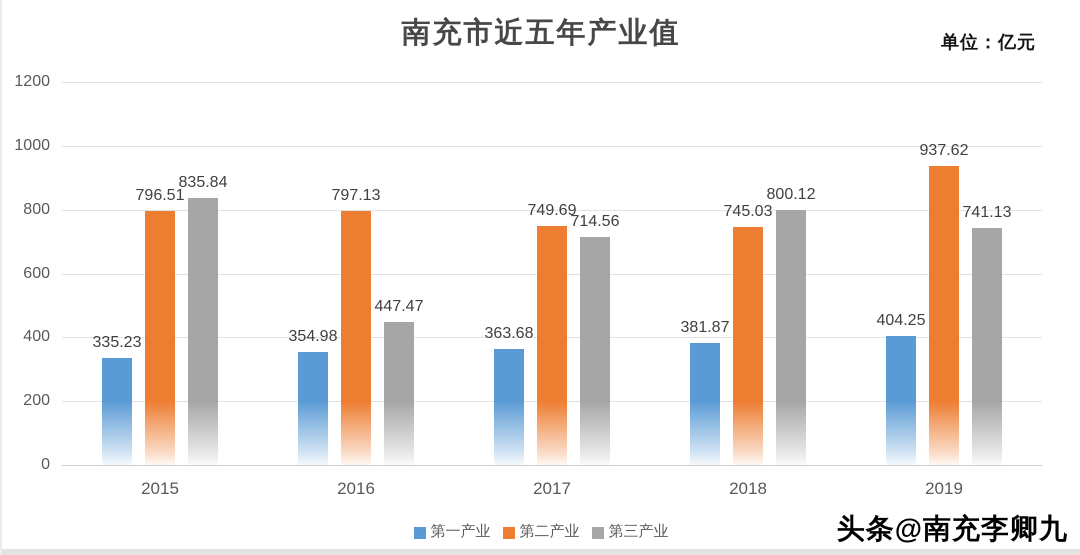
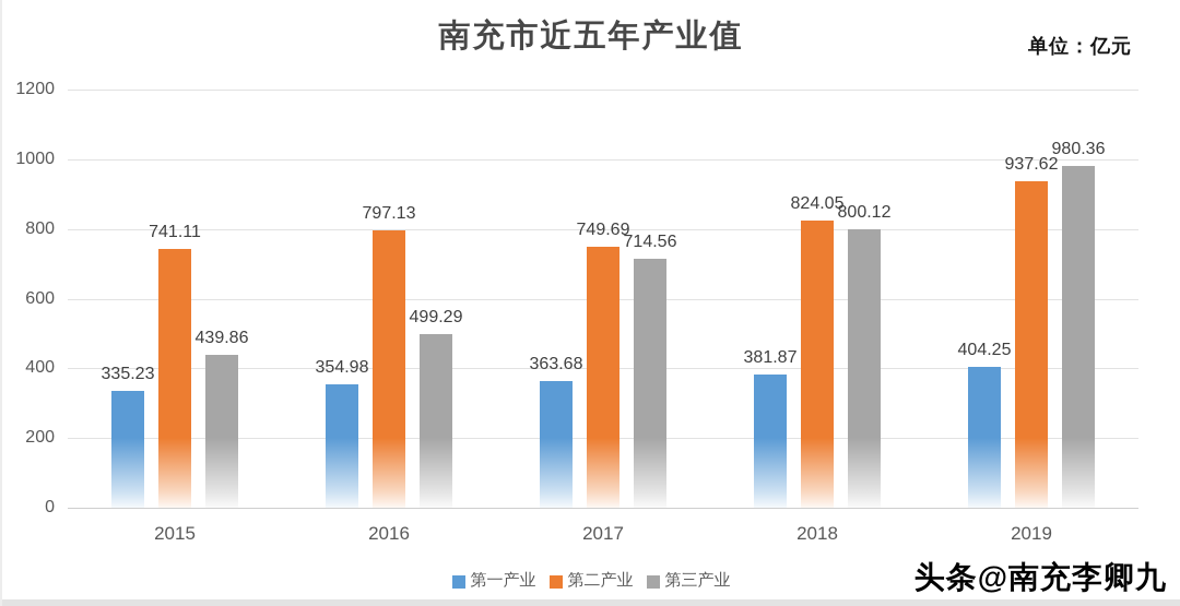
第二产业/2015: 796.51 -> 741.11
第三产业/2015: 835.84 -> 439.86
第三产业/2016: 447.47 -> 499.29
第二产业/2018: 745.03 -> 824.05
第三产业/2019: 741.13 -> 980.36
